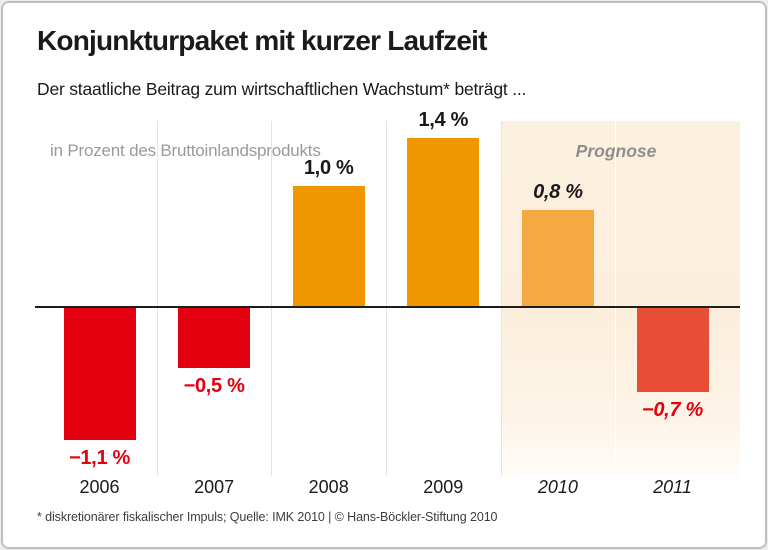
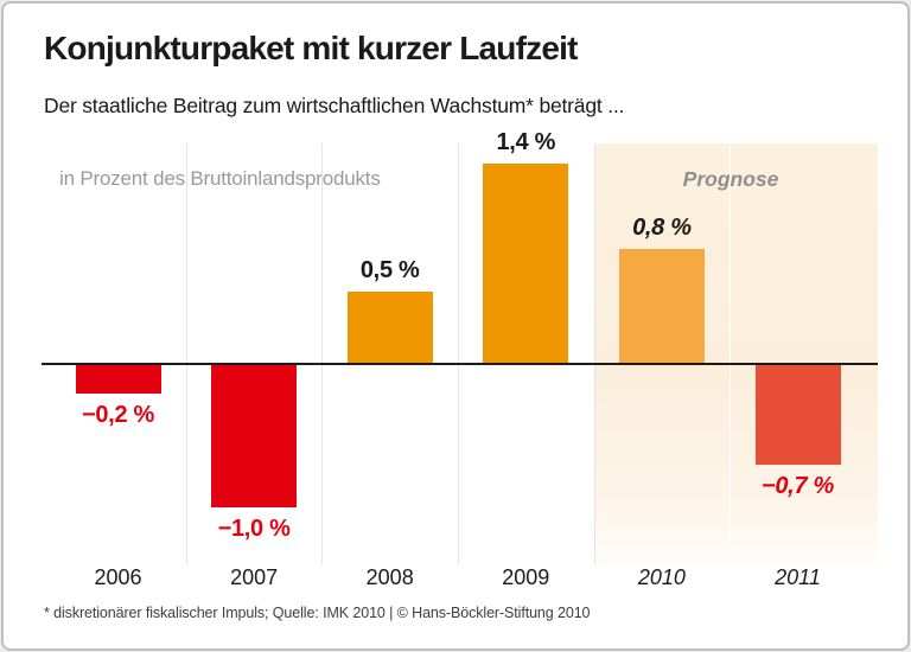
2006: −1,1 -> −0,2
2007: −0,5 -> −1,0
2008: 1,0 -> 0,5
